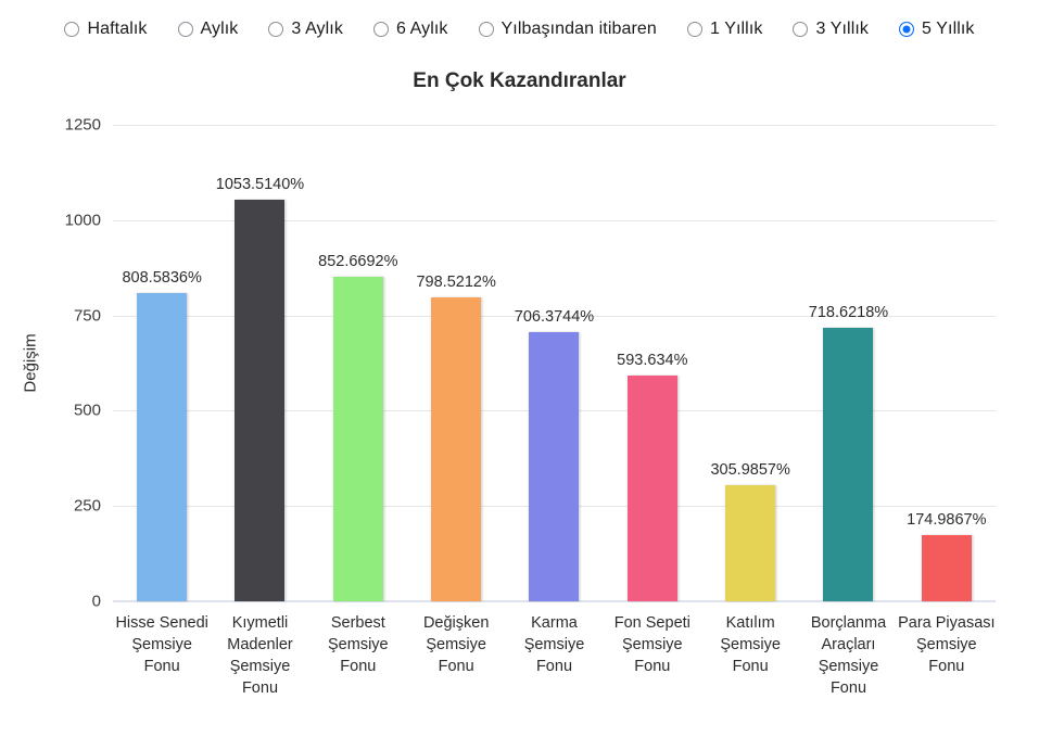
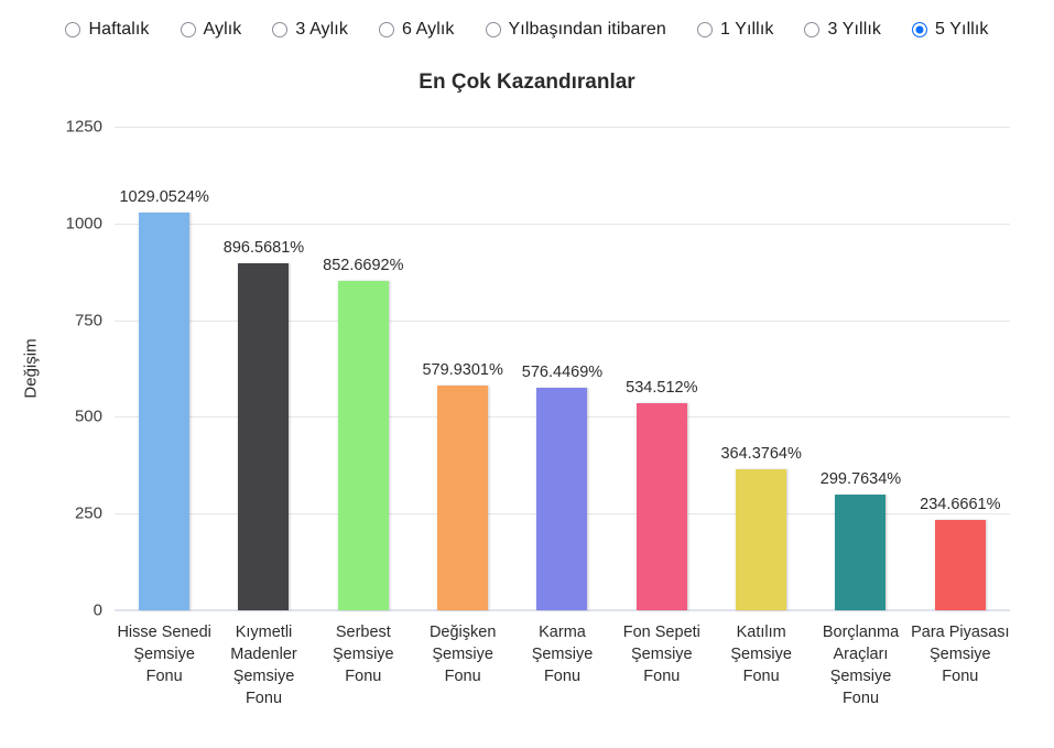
Hisse Senedi Şemsiye Fonu: 808.5836% -> 1029.0524%
Kıymetli Madenler Şemsiye Fonu: 1053.5140% -> 896.5681%
Değişken Şemsiye Fonu: 798.5212% -> 579.9301%
Karma Şemsiye Fonu: 706.3744% -> 576.4469%
Fon Sepeti Şemsiye Fonu: 593.634% -> 534.512%
Katılım Şemsiye Fonu: 305.9857% -> 364.3764%
Borçlanma Araçları Şemsiye Fonu: 718.6218% -> 299.7634%
Para Piyasası Şemsiye Fonu: 174.9867% -> 234.6661%
